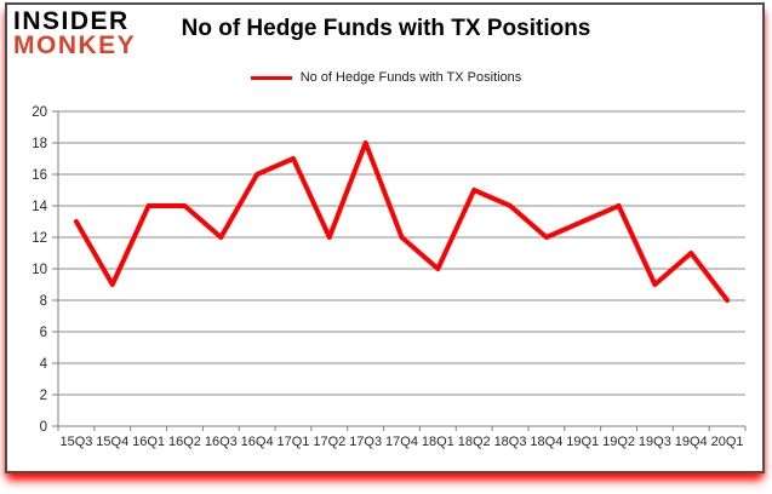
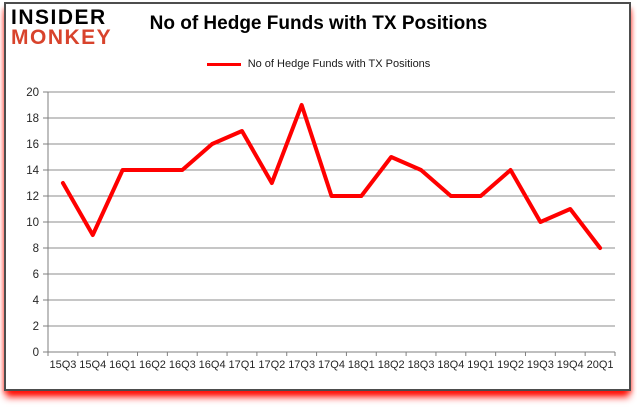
16Q3: 12 -> 14
17Q2: 12 -> 13
17Q3: 18 -> 19
18Q1: 10 -> 12
19Q1: 13 -> 12
19Q3: 9 -> 10
